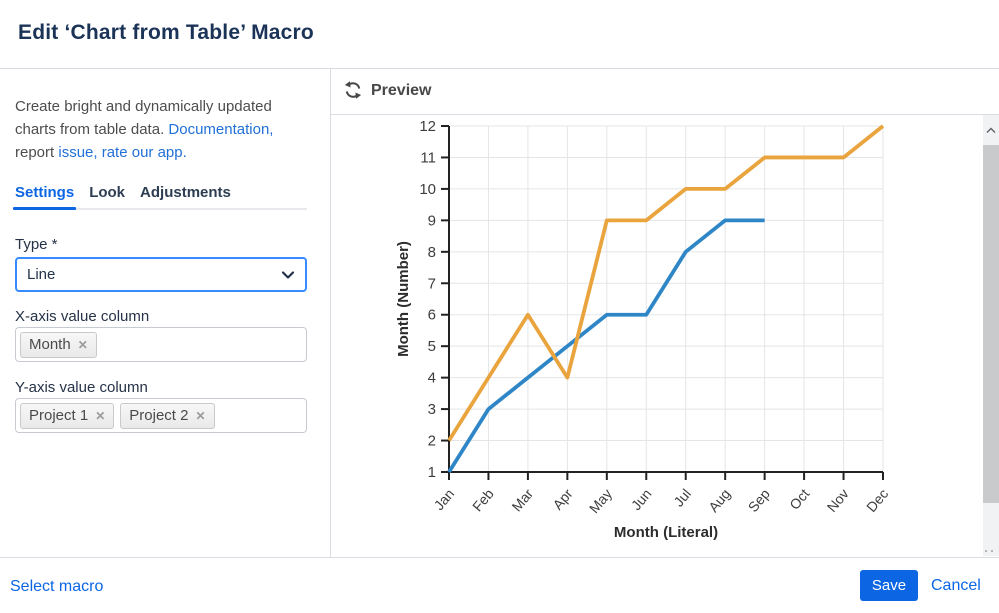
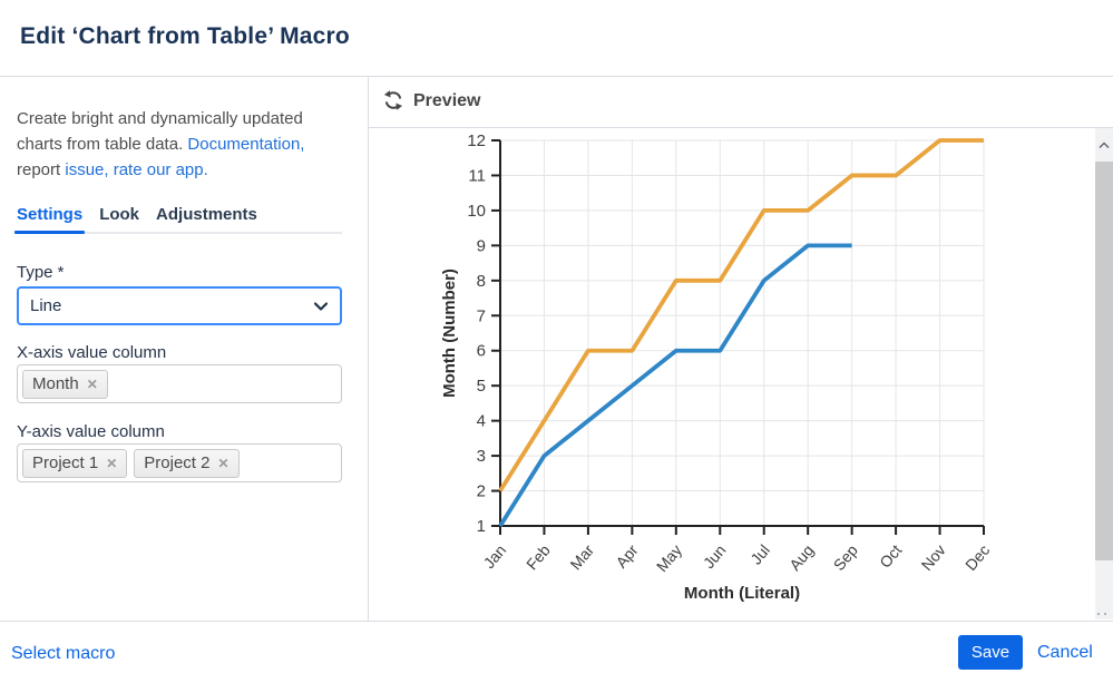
Project 2/Apr: 4 -> 6
Project 2/May: 9 -> 8
Project 2/Jun: 9 -> 8
Project 2/Nov: 11 -> 12
